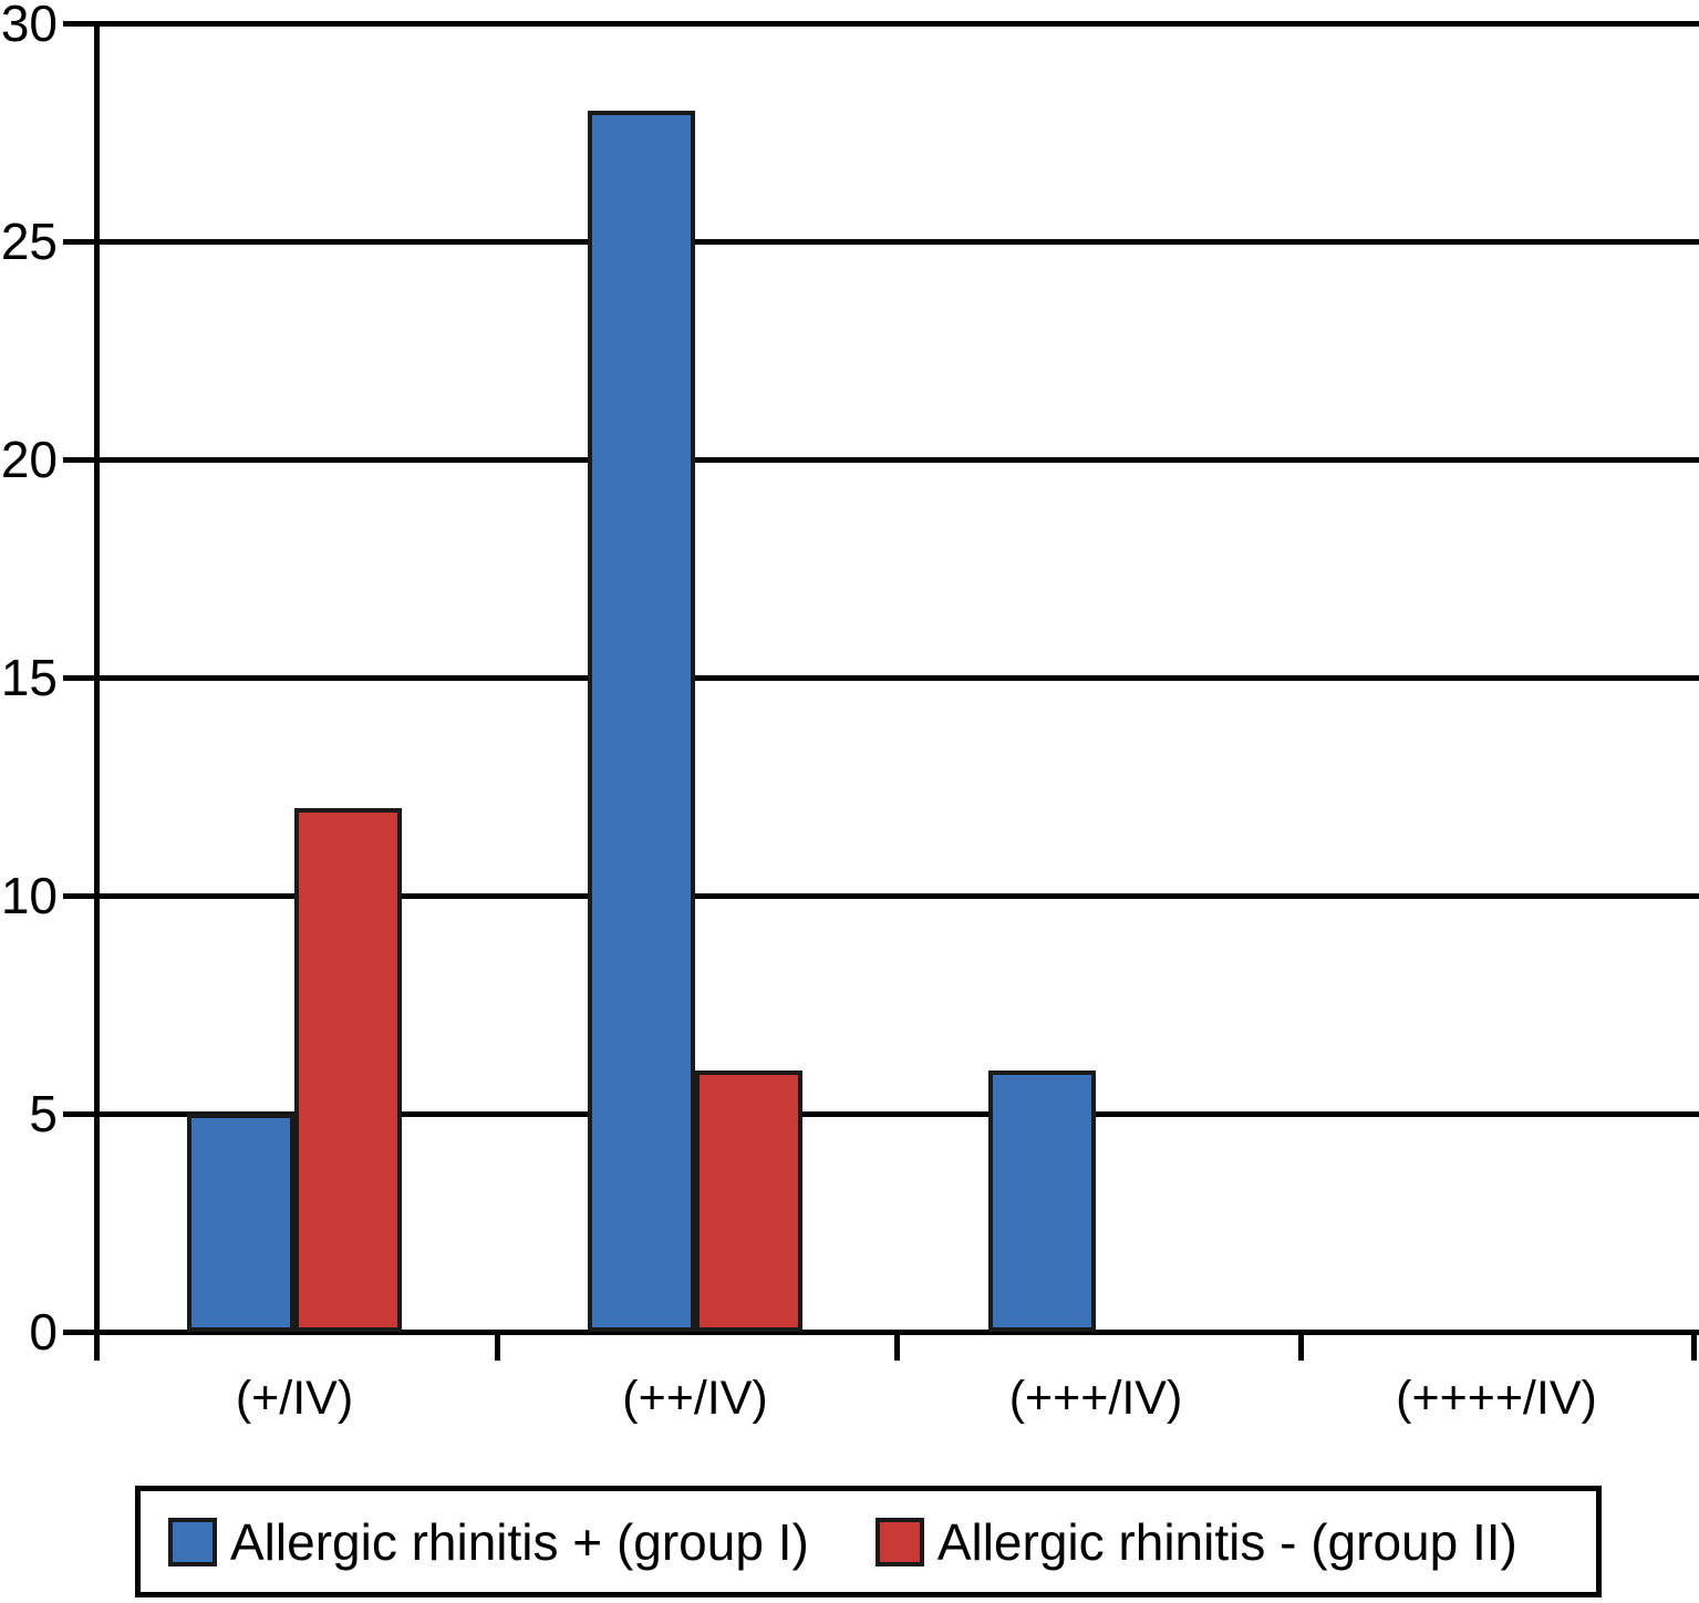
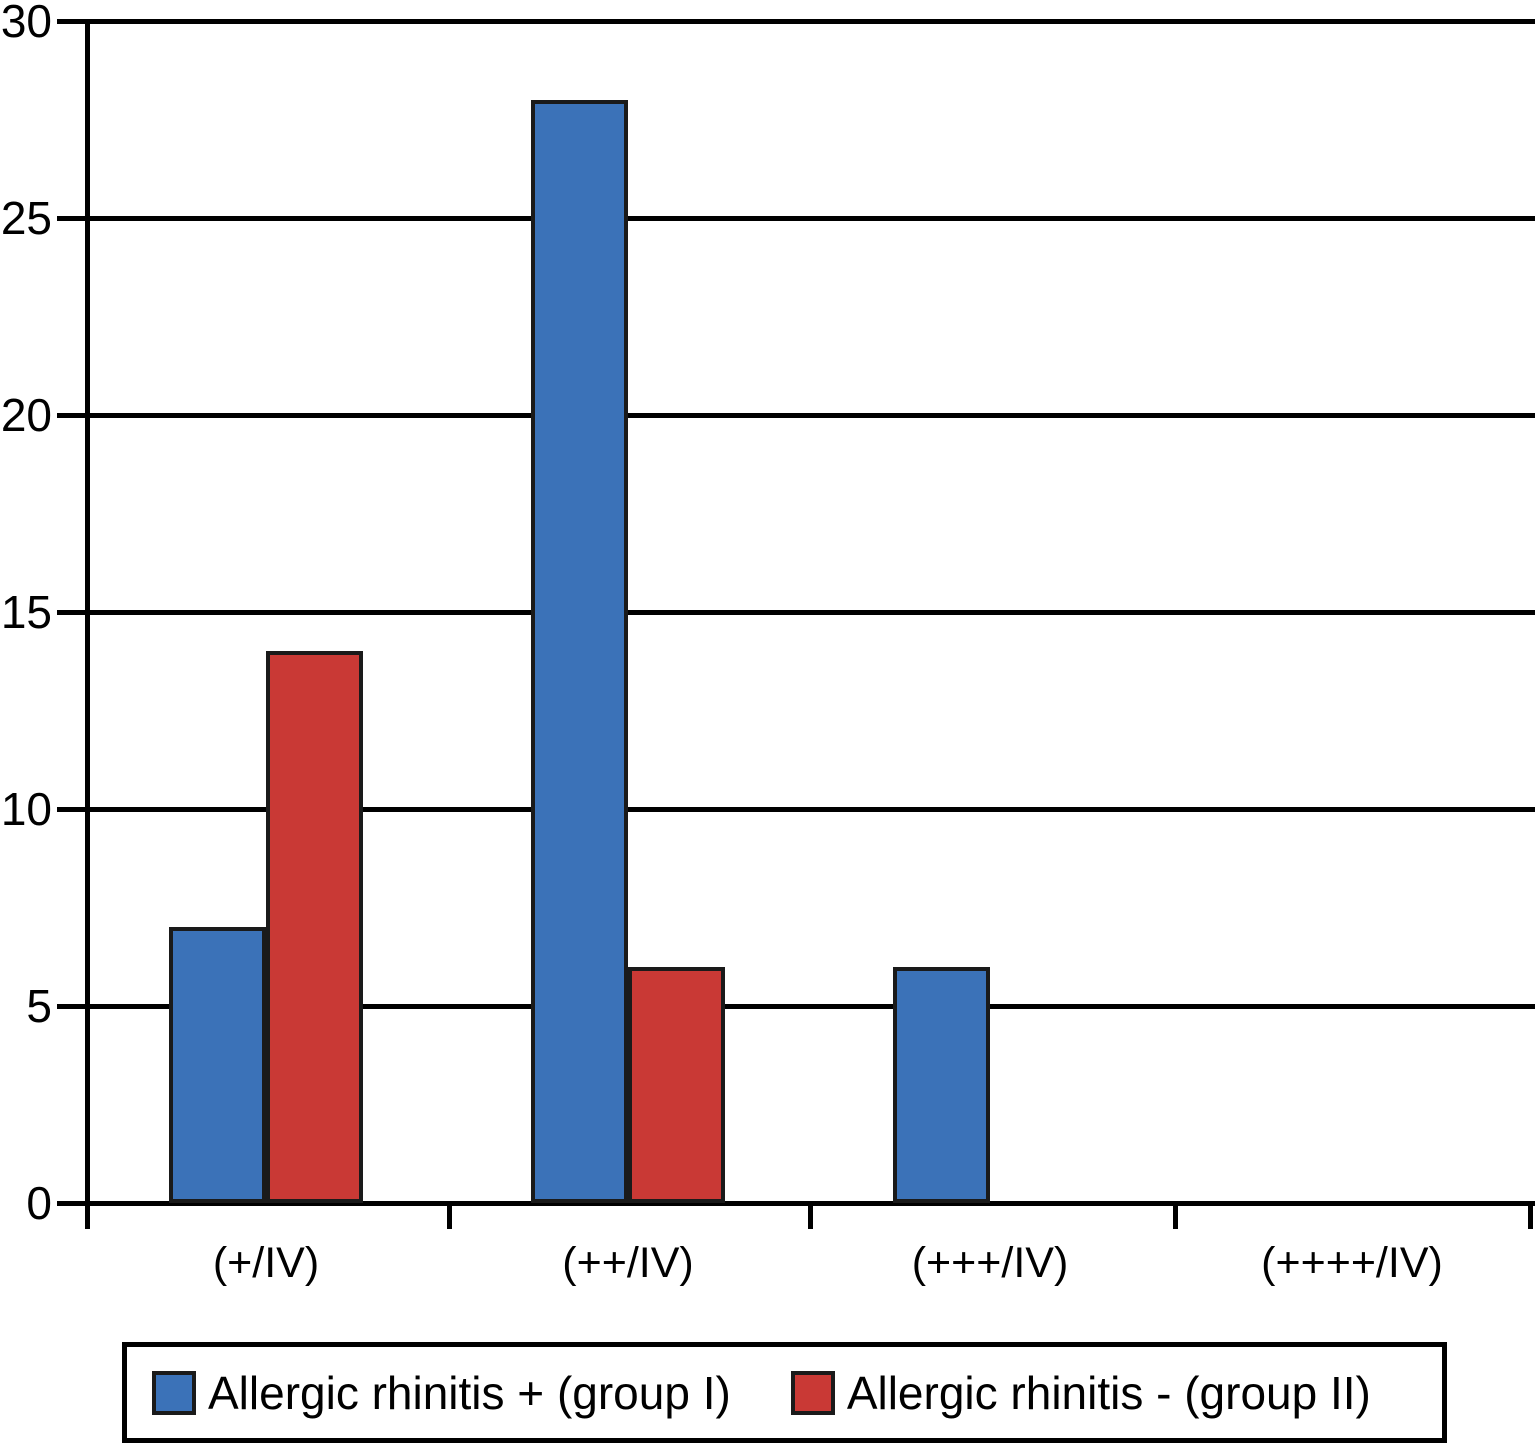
Allergic rhinitis + (group I)/(+/IV): 5 -> 7
Allergic rhinitis - (group II)/(+/IV): 12 -> 14
